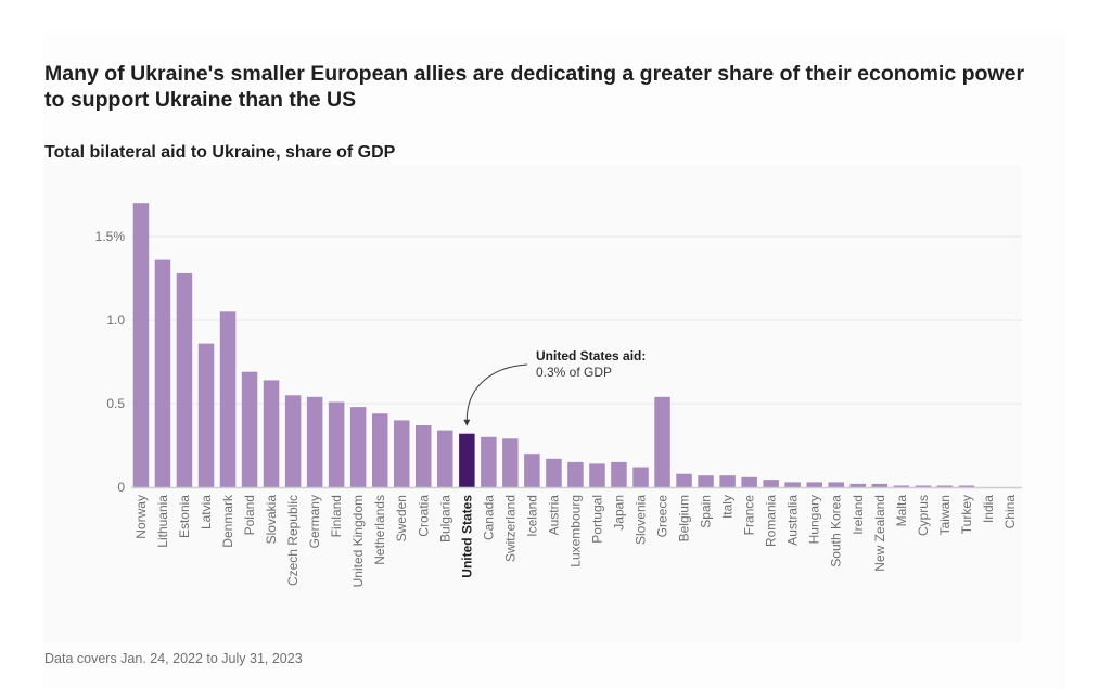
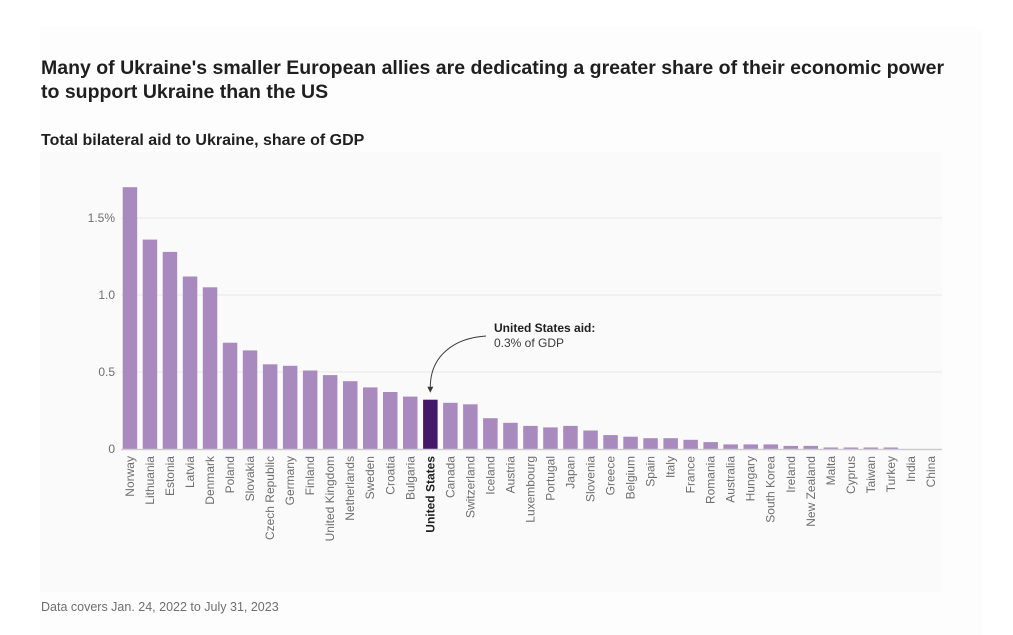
Latvia: 0.86% -> 1.12%
Greece: 0.54% -> 0.09%
